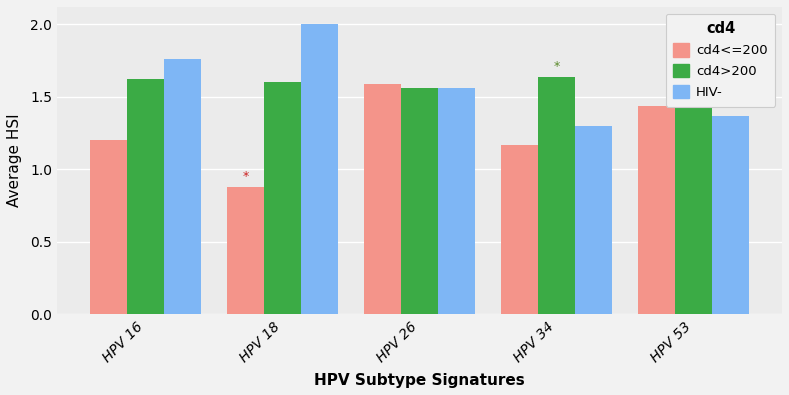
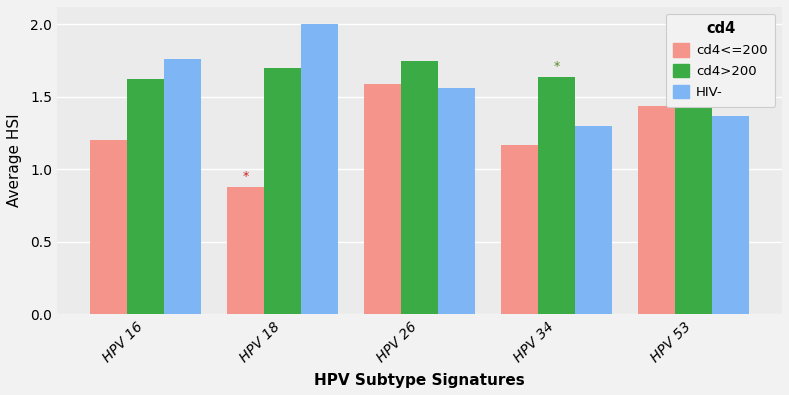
cd4>200/HPV 18: 1.60 -> 1.70
cd4>200/HPV 26: 1.56 -> 1.75
